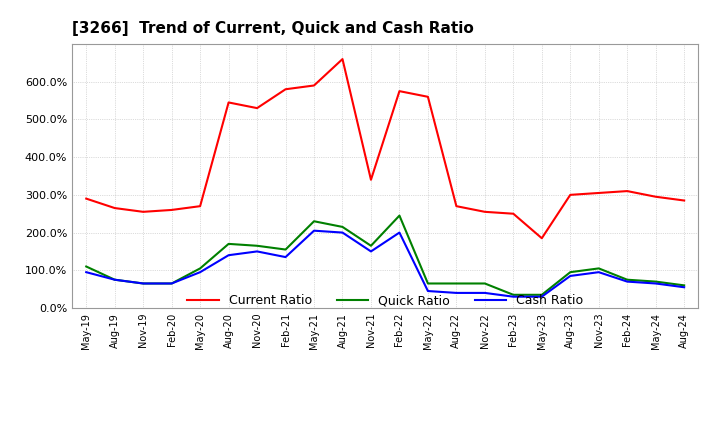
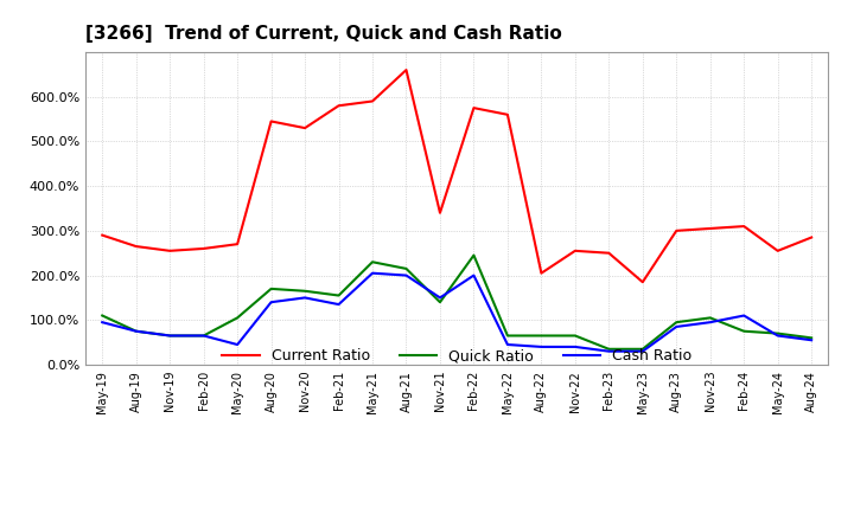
Cash Ratio/May-20: 95% -> 45%
Quick Ratio/Nov-21: 165% -> 140%
Current Ratio/Aug-22: 270% -> 205%
Cash Ratio/Feb-24: 70% -> 110%
Current Ratio/May-24: 295% -> 255%
